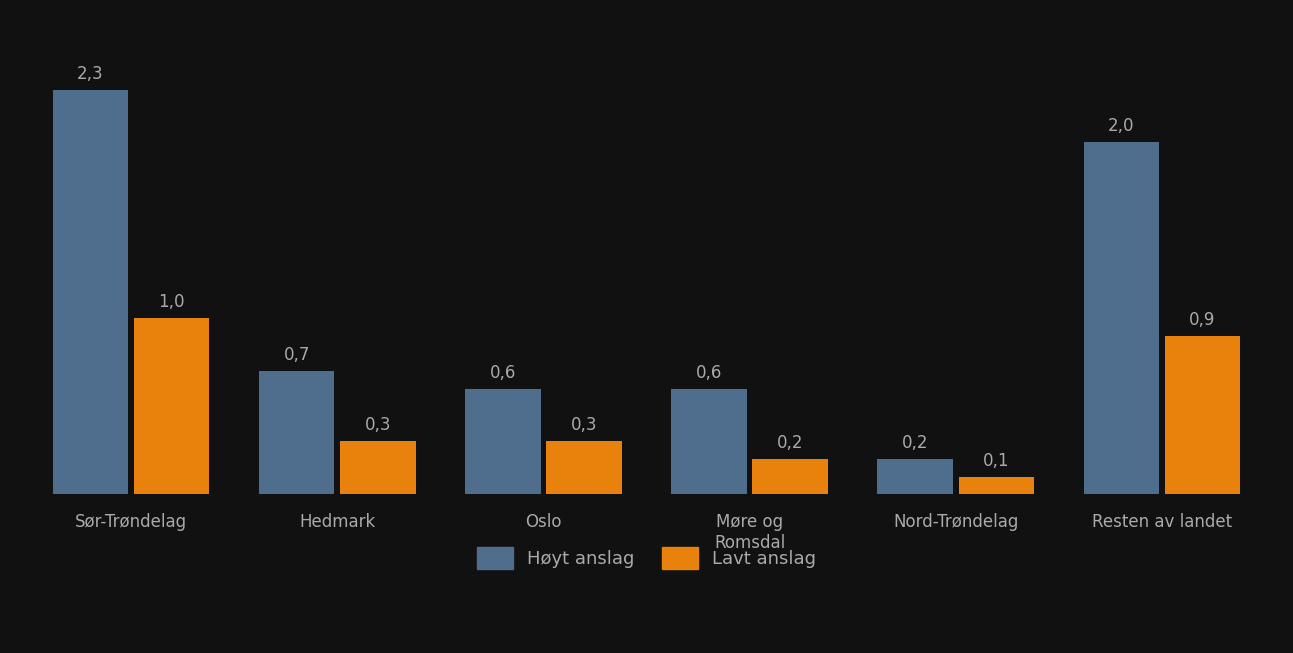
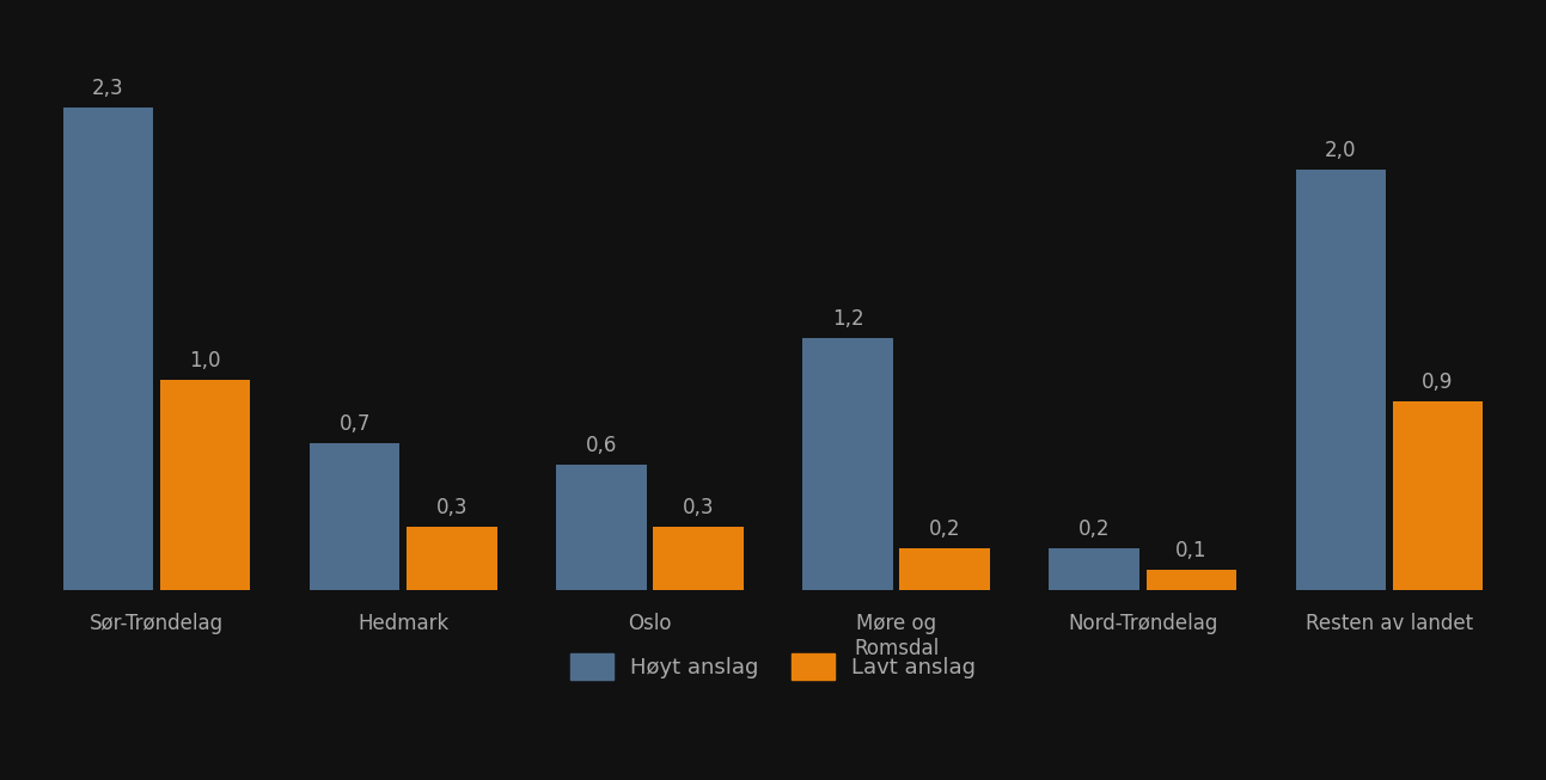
Høyt anslag/Møre og Romsdal: 0,6 -> 1,2
